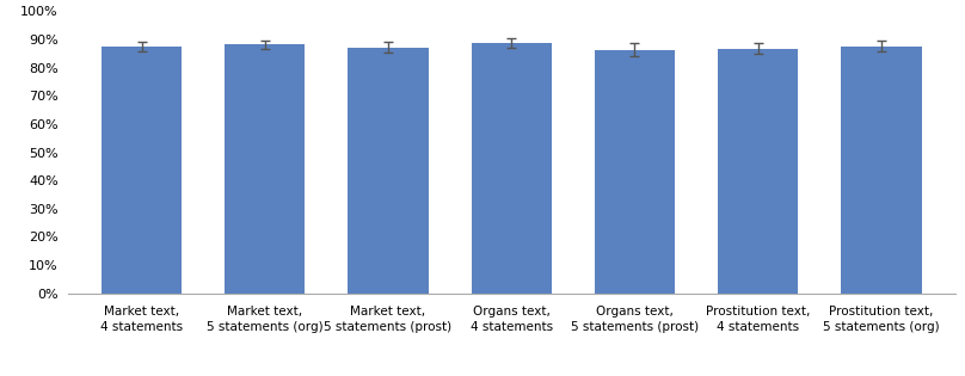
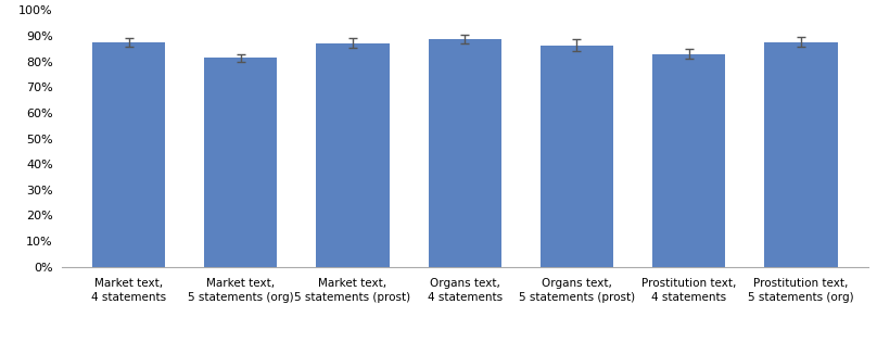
Market text, 5 statements (org): 88.3% -> 81.5%
Prostitution text, 4 statements: 86.8% -> 83.0%
